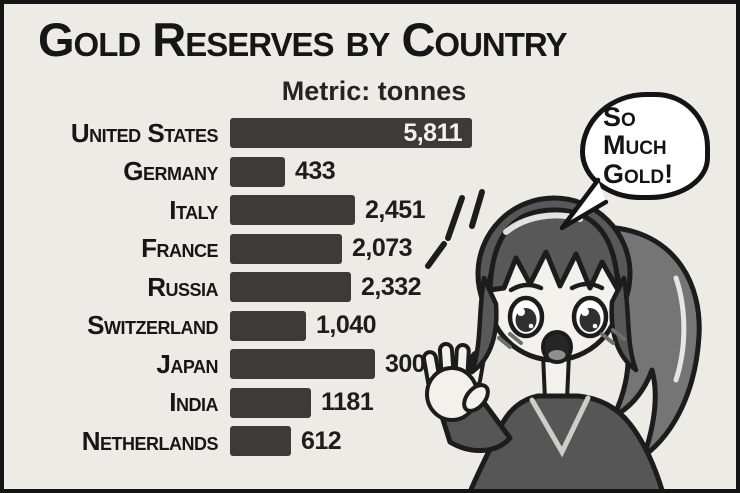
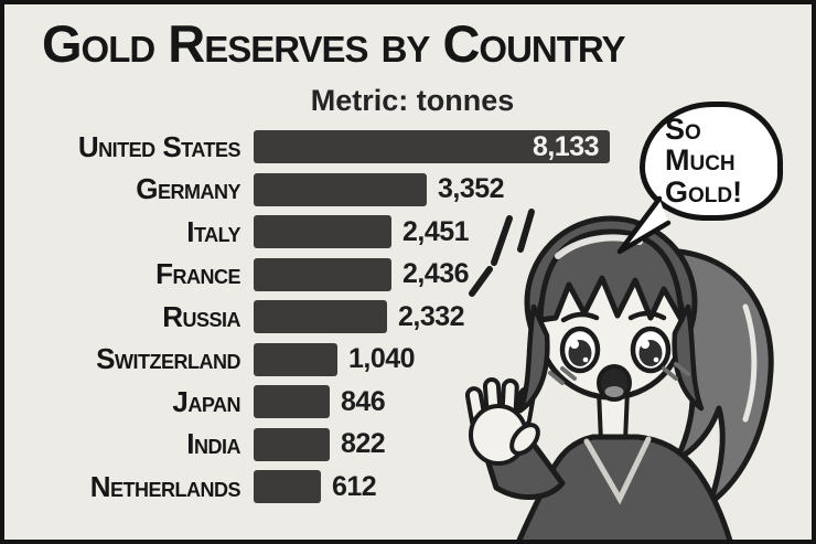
United States: 5,811 -> 8,133
Germany: 433 -> 3,352
France: 2,073 -> 2,436
Japan: 3009 -> 846
India: 1181 -> 822
